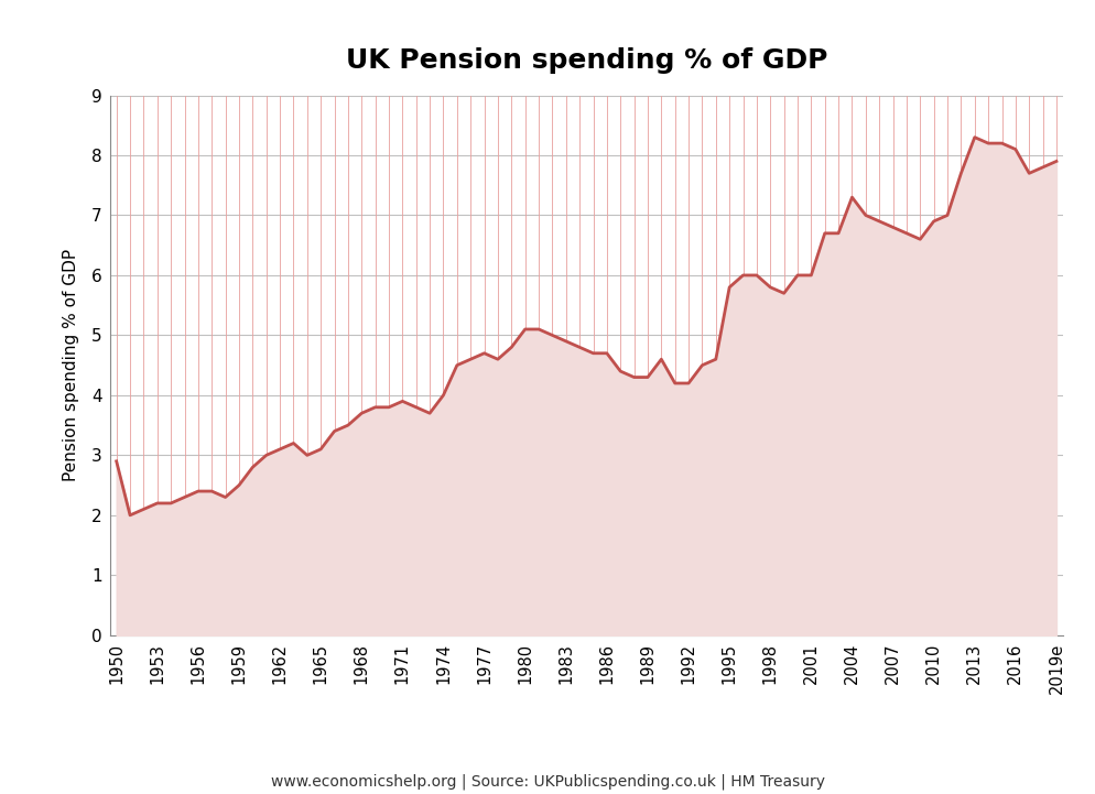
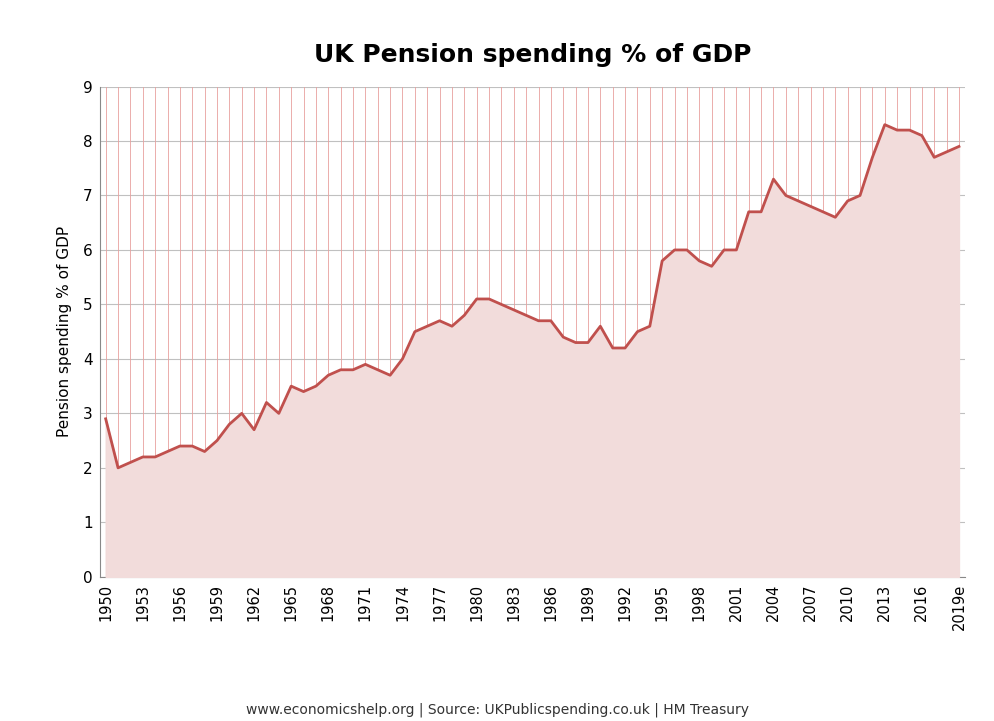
1962: 3.1 -> 2.7
1965: 3.1 -> 3.5
